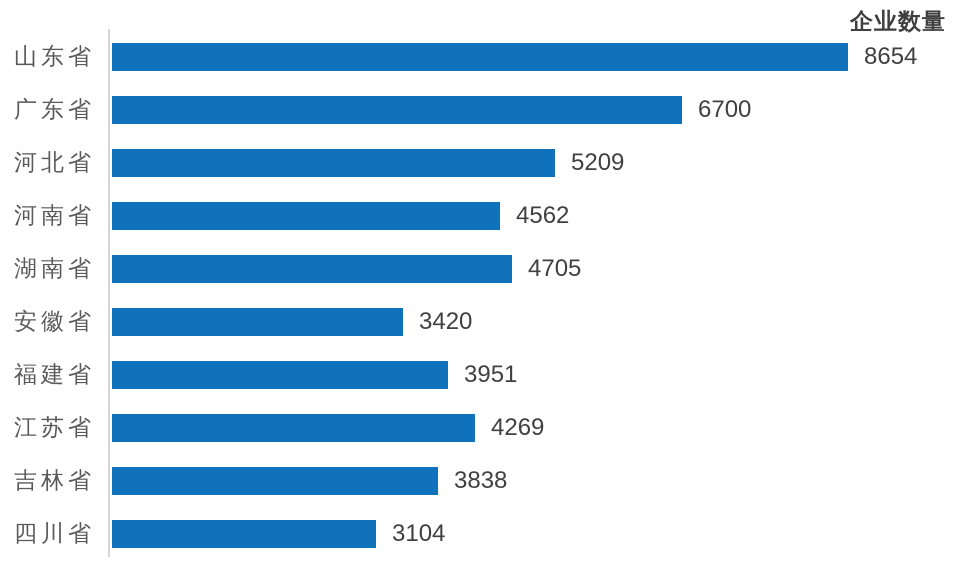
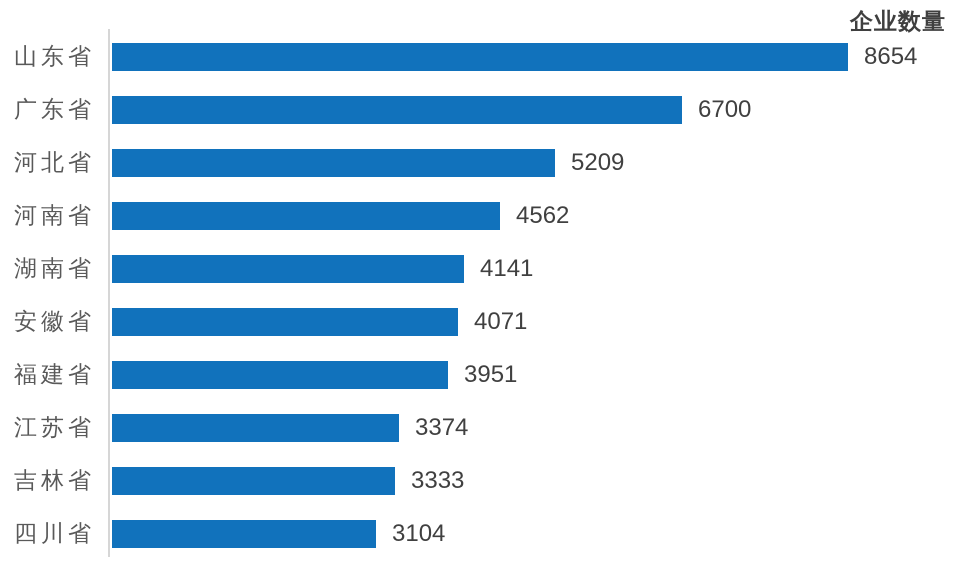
湖南省: 4705 -> 4141
安徽省: 3420 -> 4071
江苏省: 4269 -> 3374
吉林省: 3838 -> 3333
